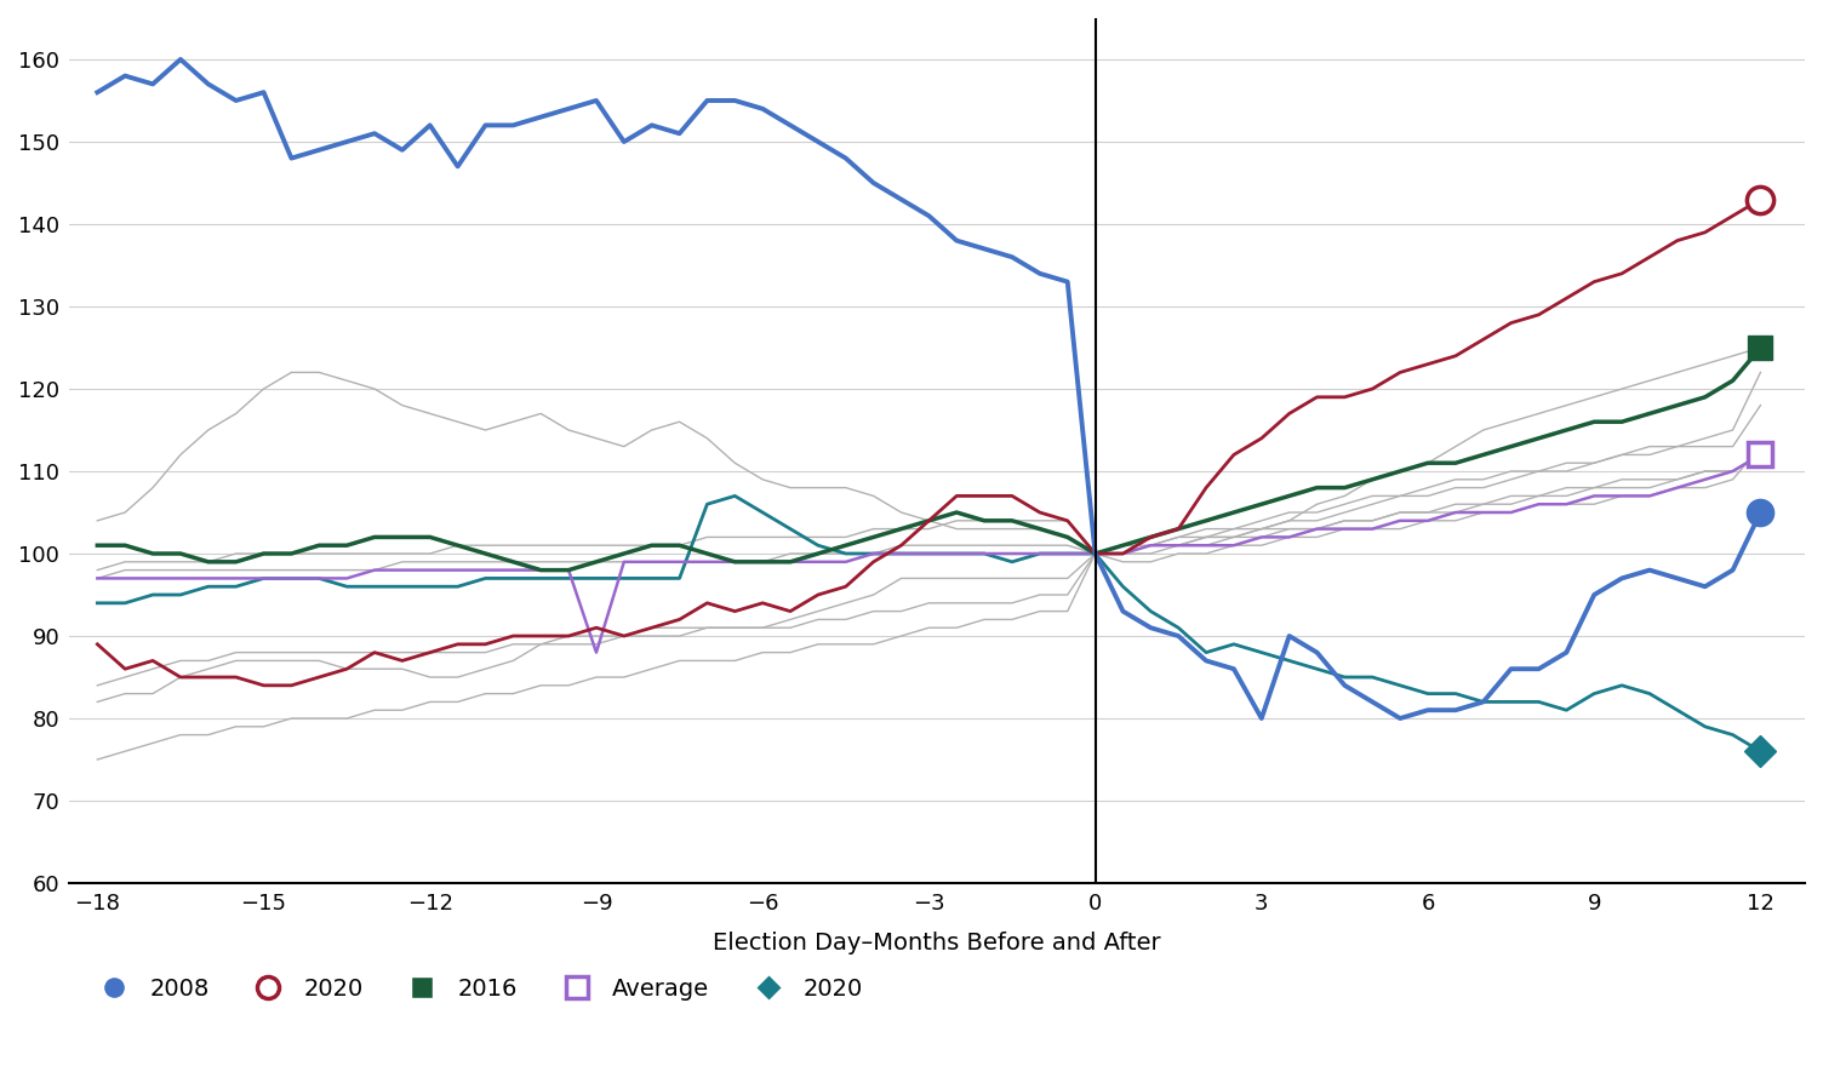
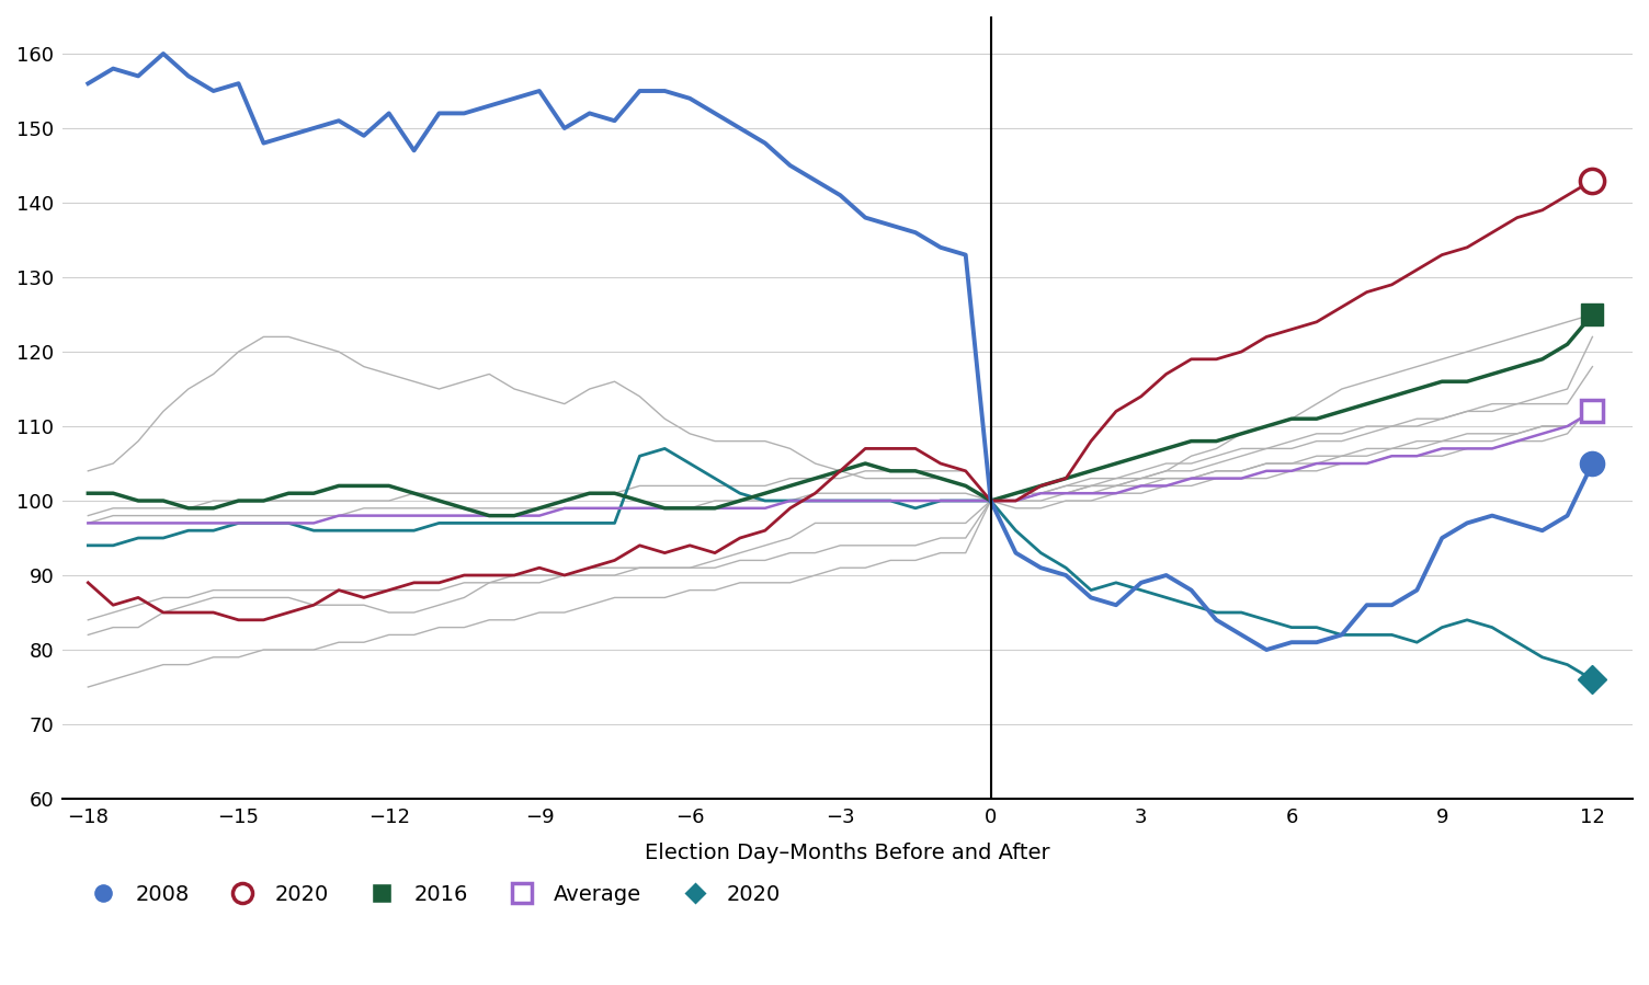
Average/−9: 88 -> 98
2008/3: 80 -> 89
